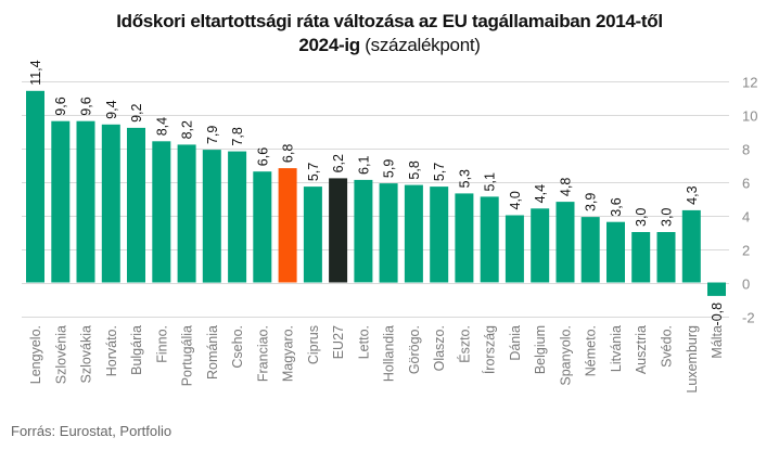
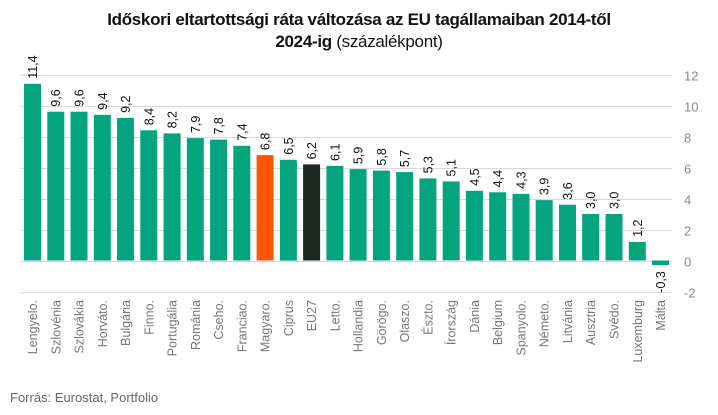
Franciao.: 6,6 -> 7,4
Ciprus: 5,7 -> 6,5
Dánia: 4,0 -> 4,5
Spanyolo.: 4,8 -> 4,3
Luxemburg: 4,3 -> 1,2
Málta: -0,8 -> -0,3
